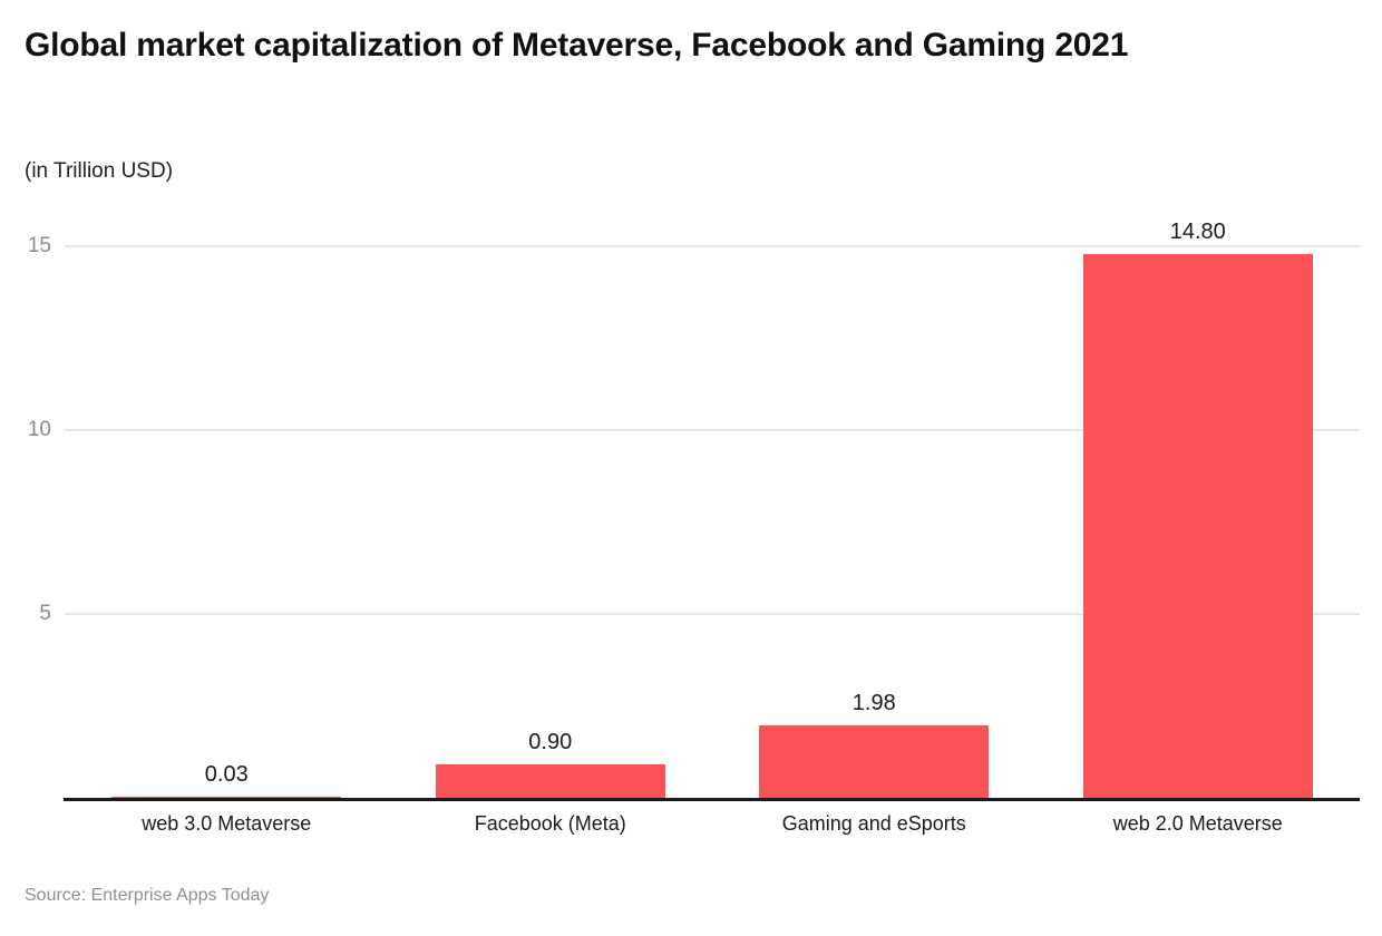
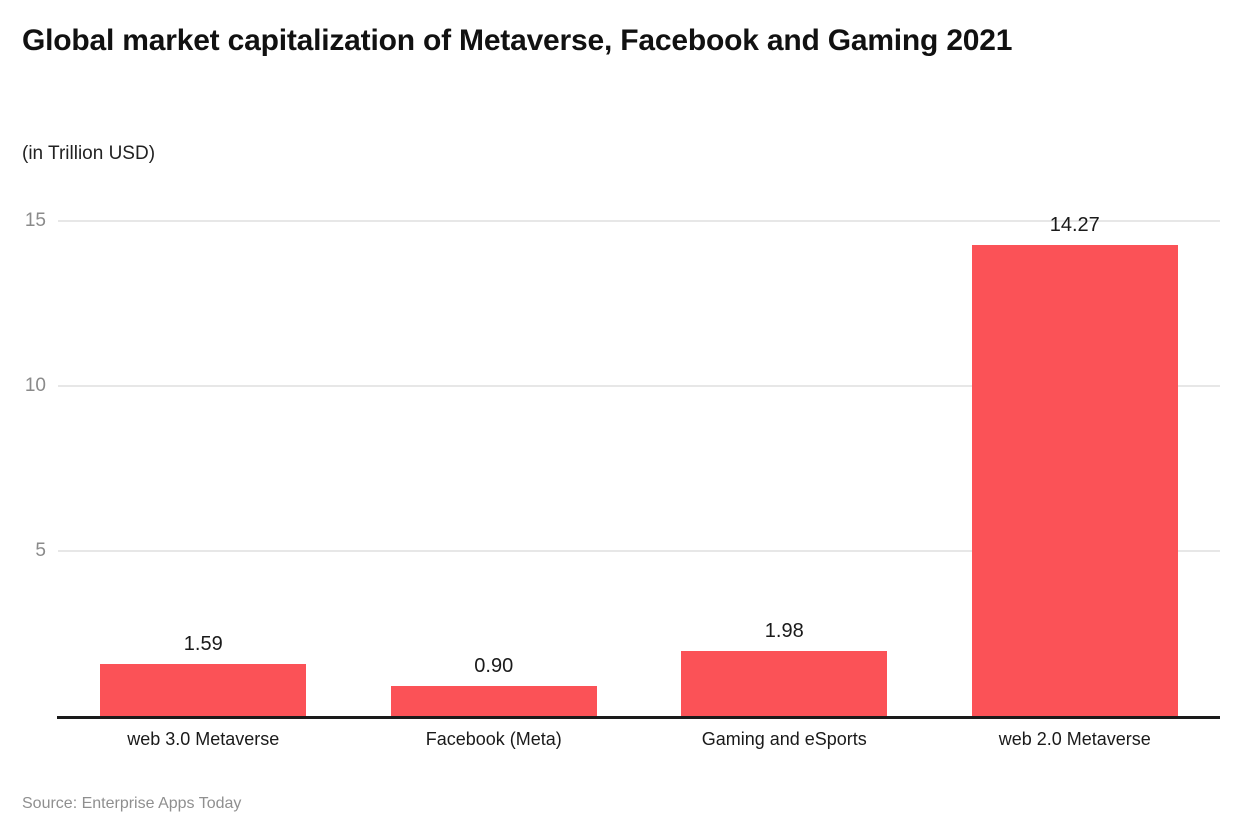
web 3.0 Metaverse: 0.03 -> 1.59
web 2.0 Metaverse: 14.80 -> 14.27
